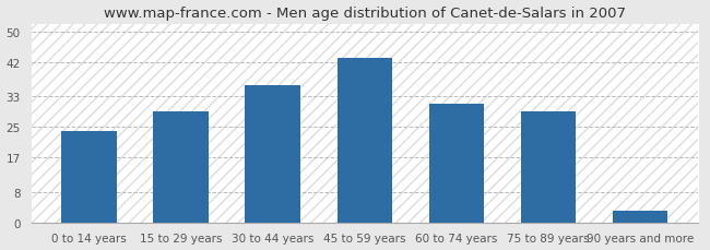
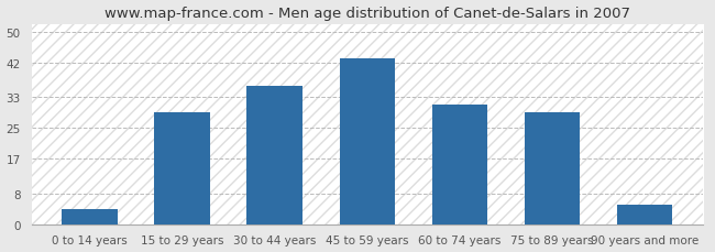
0 to 14 years: 24 -> 4
90 years and more: 3 -> 5
